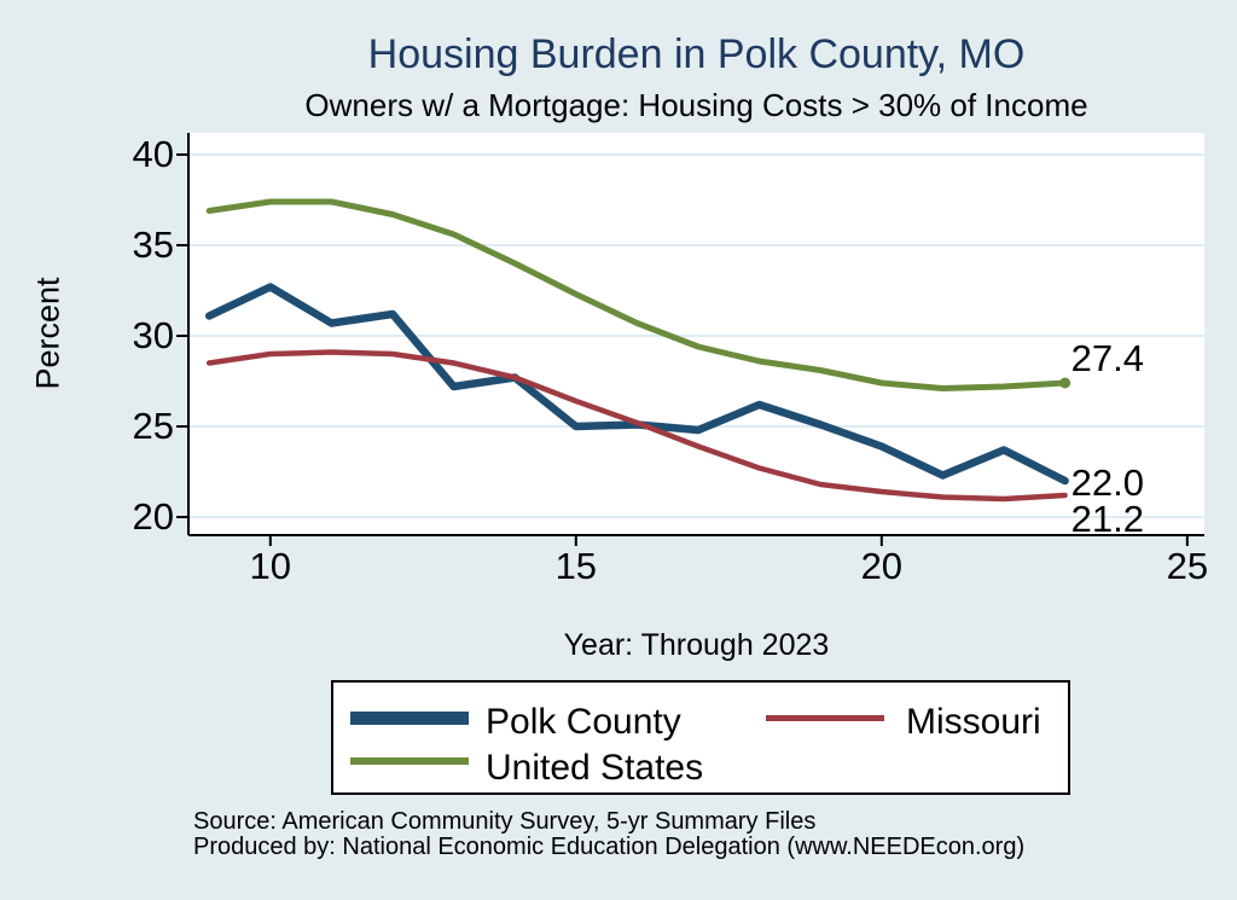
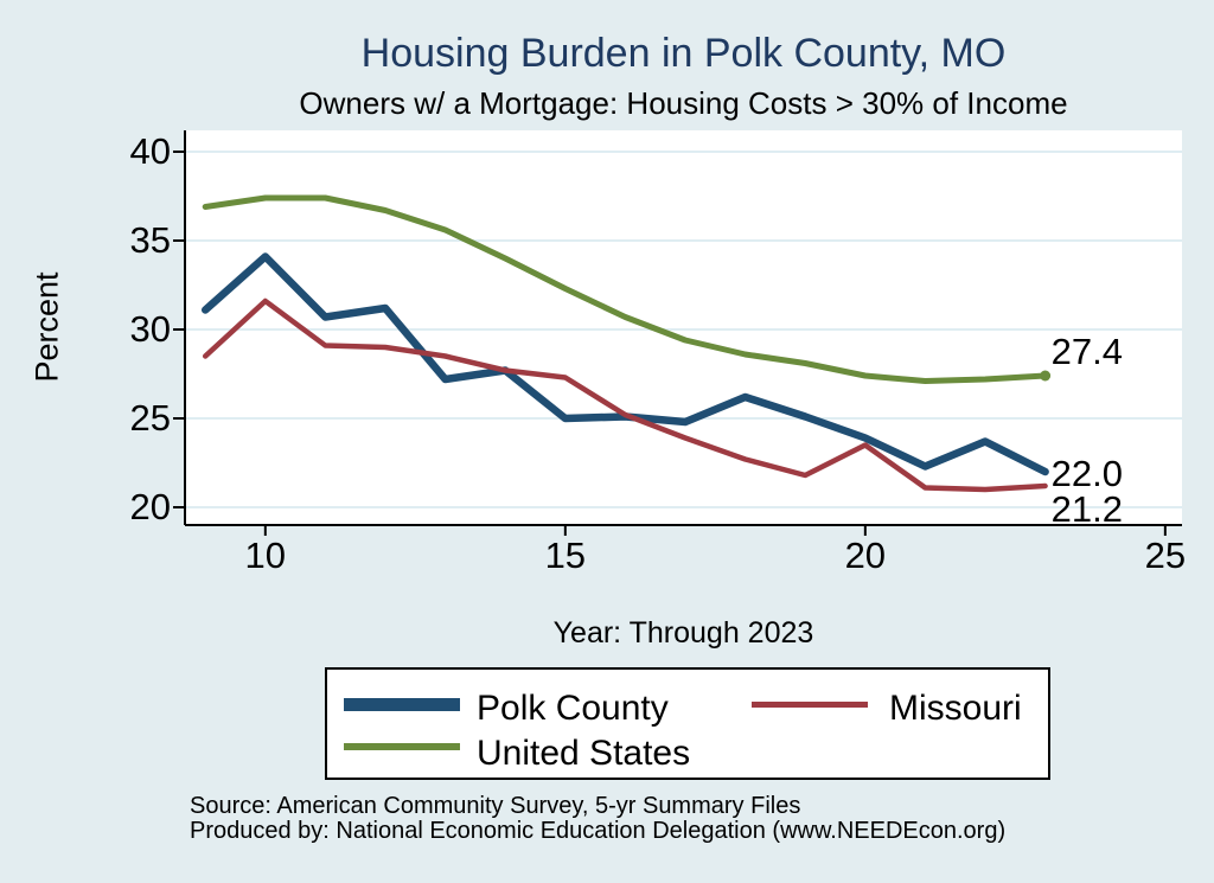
Polk County/10: 32.7 -> 34.1
Missouri/10: 29.0 -> 31.6
Missouri/15: 26.4 -> 27.3
Missouri/20: 21.4 -> 23.5
